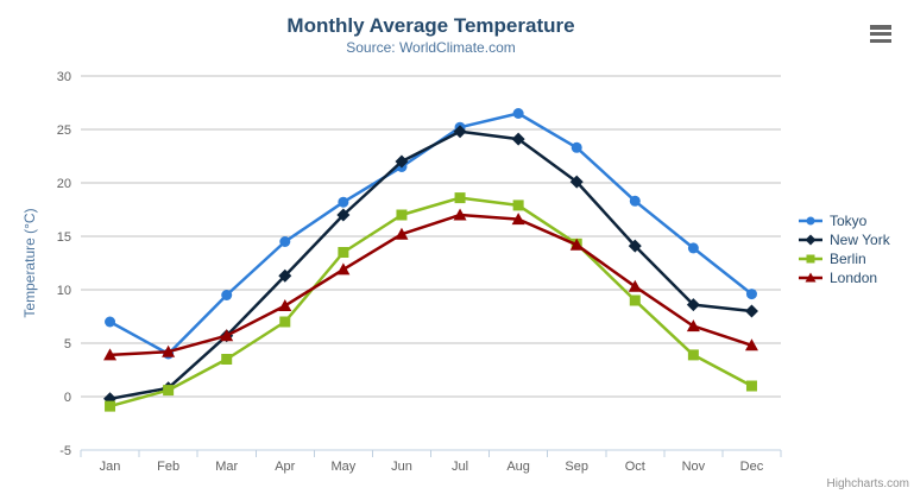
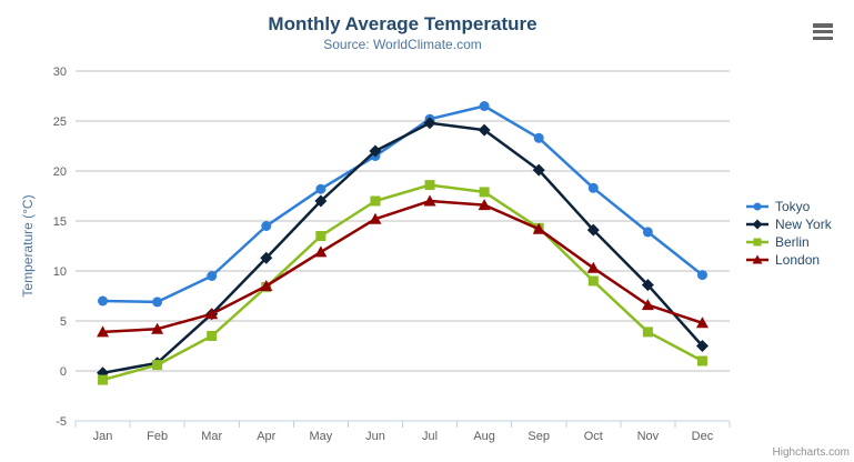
Tokyo/Feb: 4 -> 7
Berlin/Apr: 7 -> 8
New York/Dec: 8 -> 2
